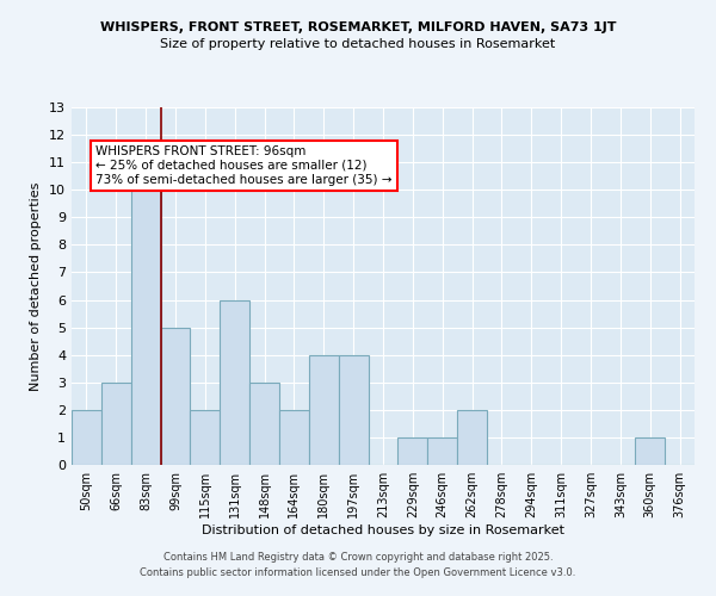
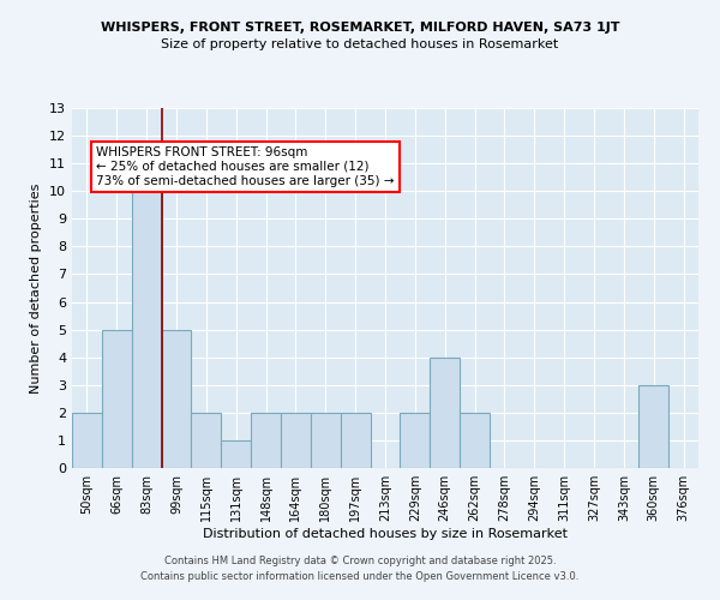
66sqm: 3 -> 5
131sqm: 6 -> 1
148sqm: 3 -> 2
180sqm: 4 -> 2
197sqm: 4 -> 2
229sqm: 1 -> 2
246sqm: 1 -> 4
360sqm: 1 -> 3
